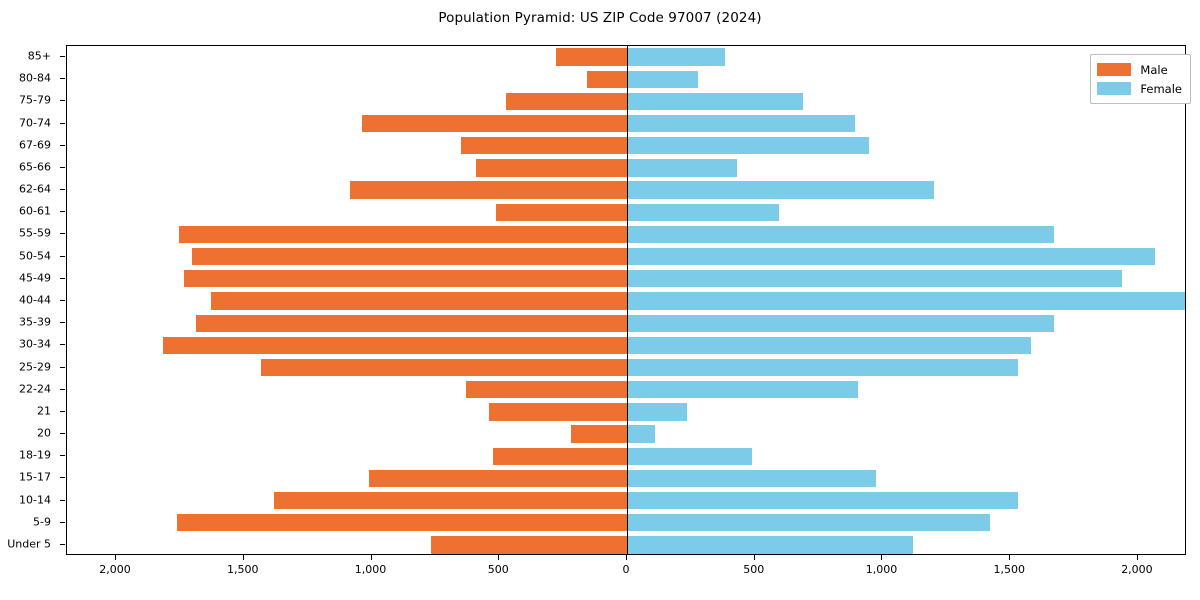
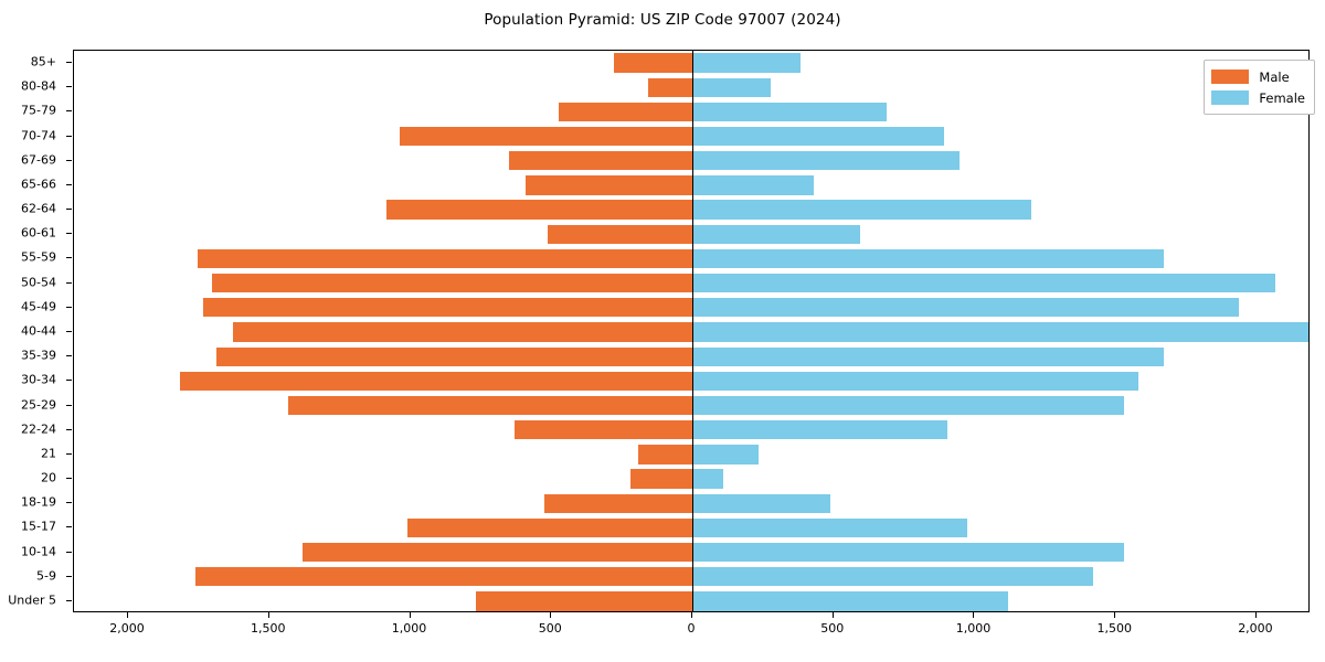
Male/21: 540 -> 190
